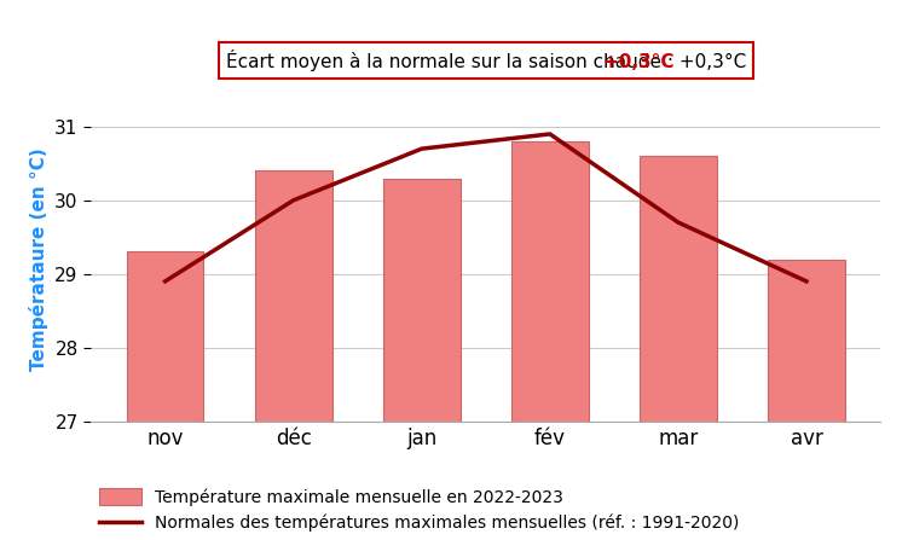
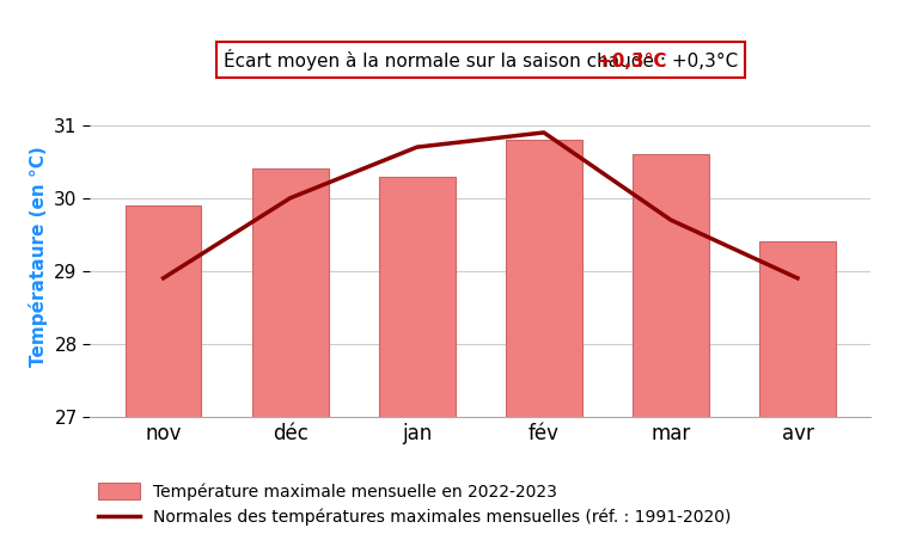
Température maximale mensuelle en 2022-2023/nov: 29.3 -> 29.9
Température maximale mensuelle en 2022-2023/avr: 29.2 -> 29.4
